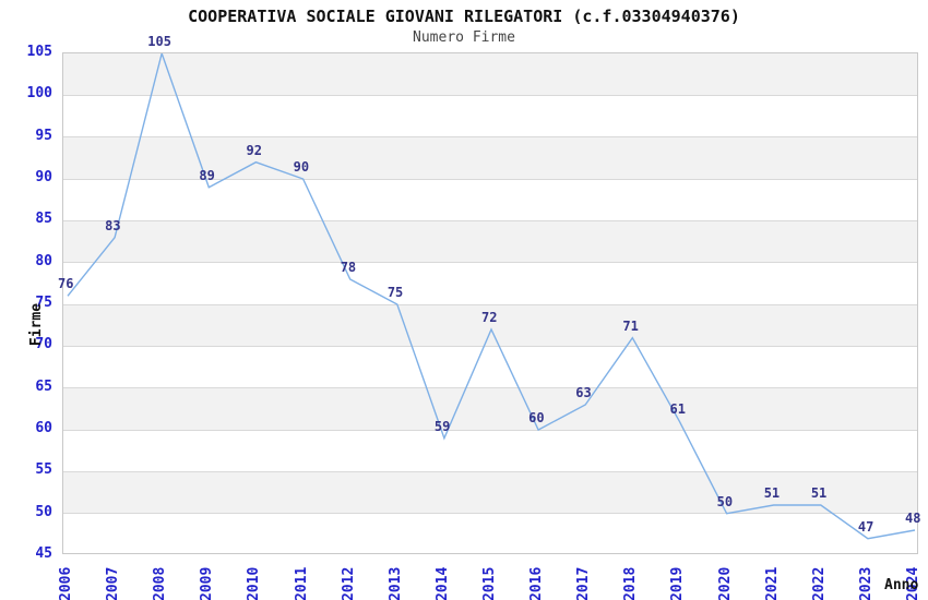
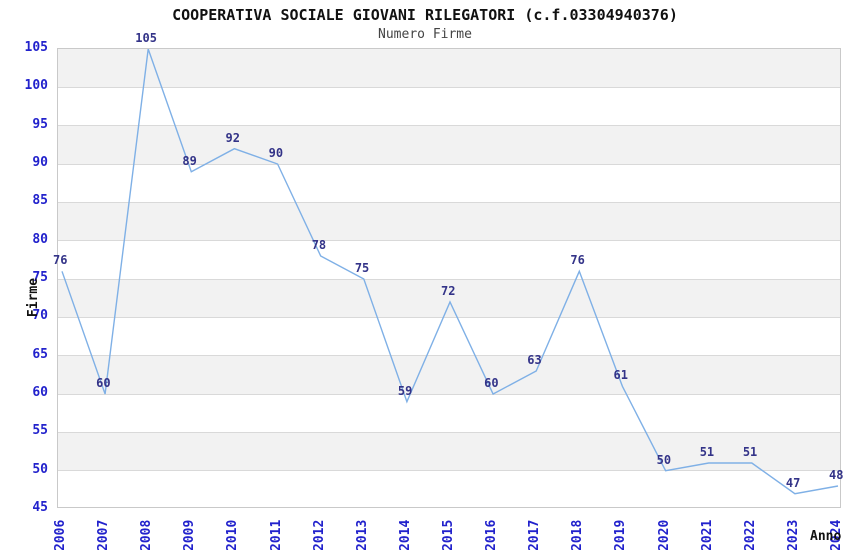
2007: 83 -> 60
2018: 71 -> 76
